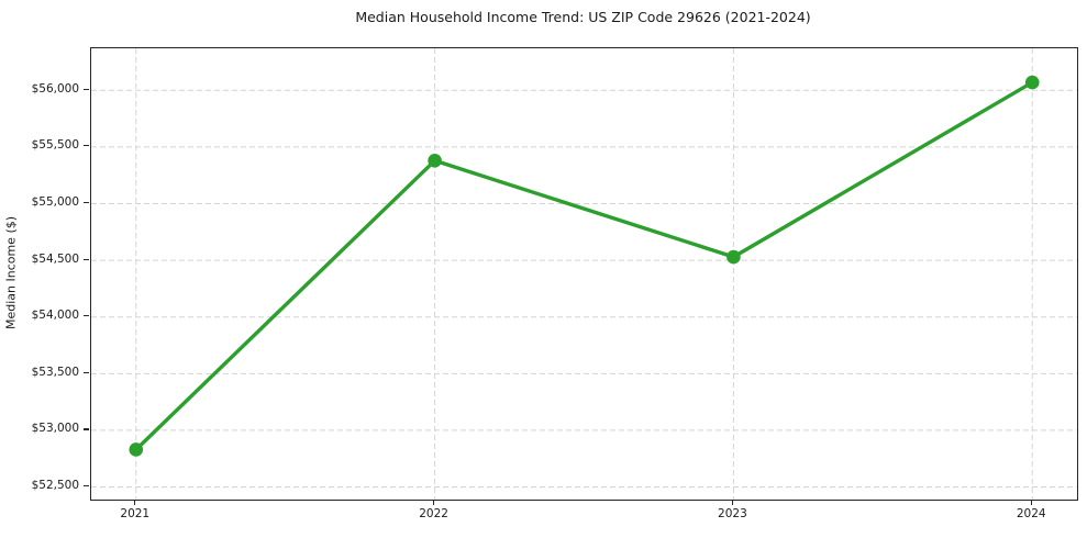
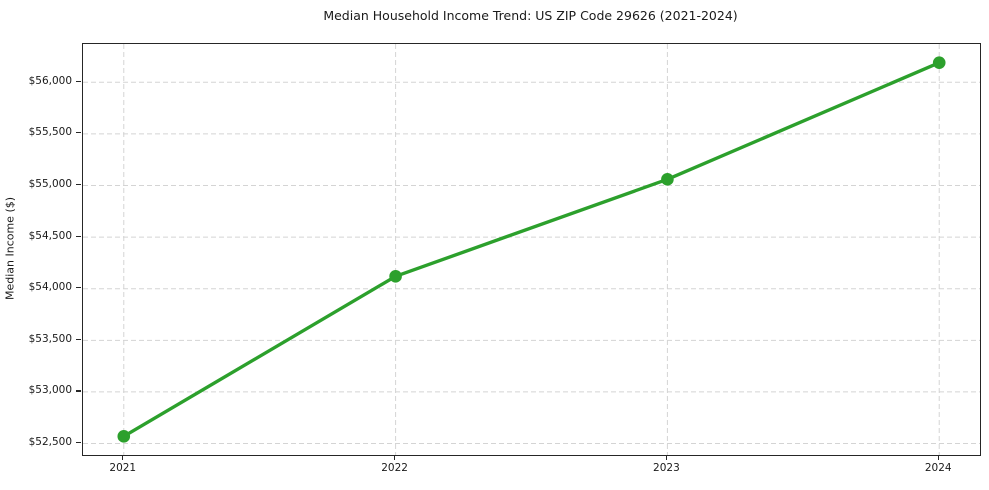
2021: $52830 -> $52570
2022: $55380 -> $54120
2023: $54530 -> $55060
2024: $56070 -> $56190
